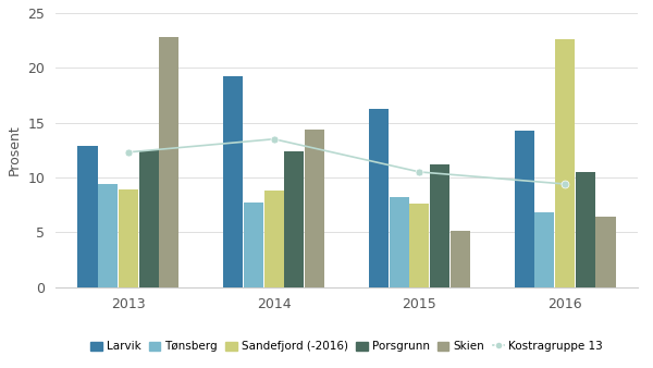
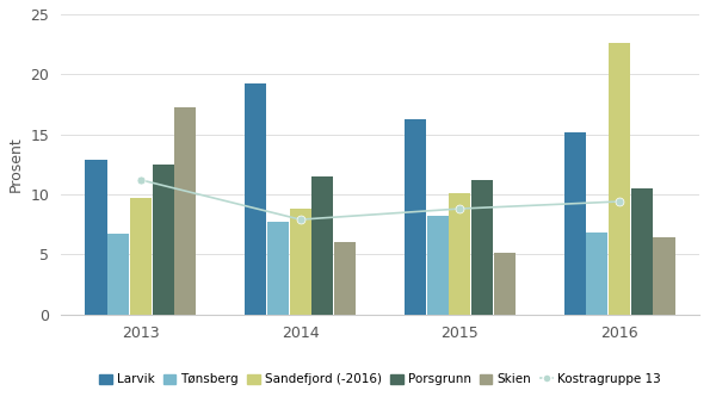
Tønsberg/2013: 9.4 -> 6.7
Sandefjord (-2016)/2013: 8.9 -> 9.7
Kostragruppe 13/2013: 12.3 -> 11.2
Skien/2013: 22.8 -> 17.2
Kostragruppe 13/2014: 13.5 -> 7.9
Porsgrunn/2014: 12.4 -> 11.5
Skien/2014: 14.4 -> 6.0
Sandefjord (-2016)/2015: 7.6 -> 10.1
Kostragruppe 13/2015: 10.5 -> 8.8
Larvik/2016: 14.3 -> 15.2
